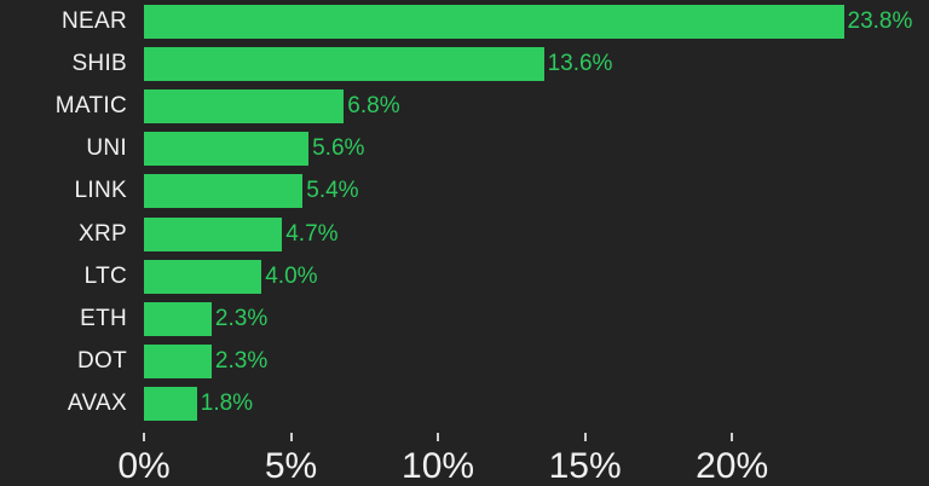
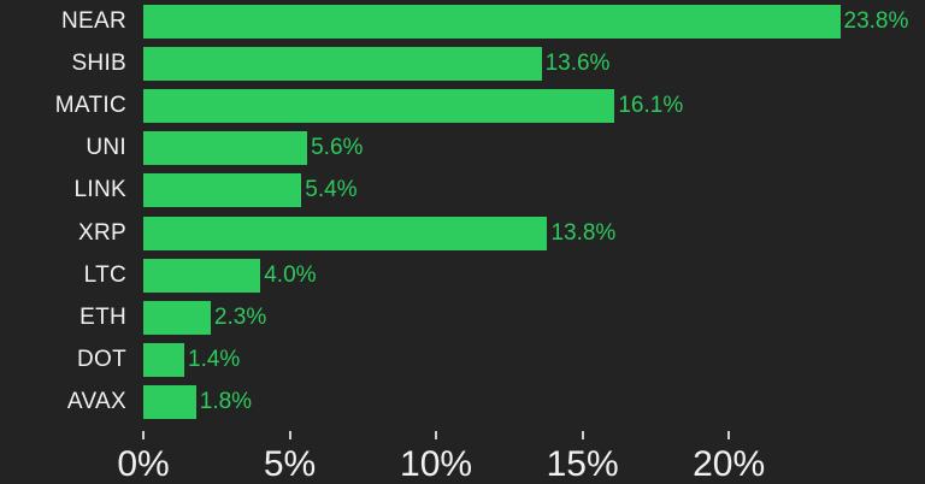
MATIC: 6.8% -> 16.1%
XRP: 4.7% -> 13.8%
DOT: 2.3% -> 1.4%
